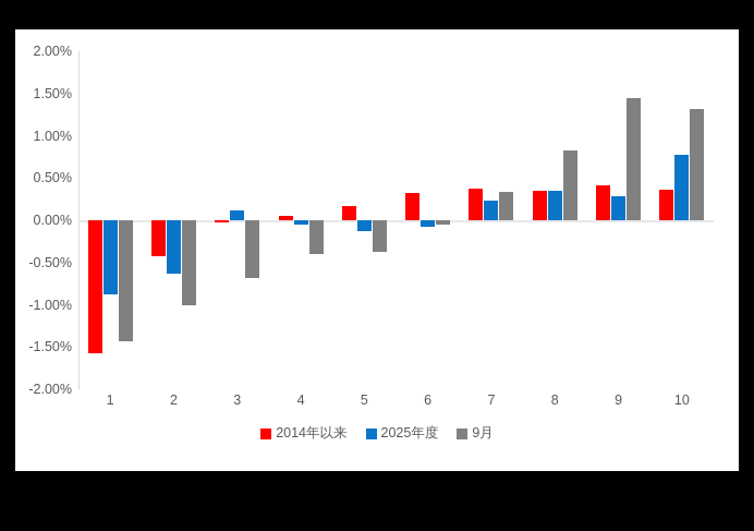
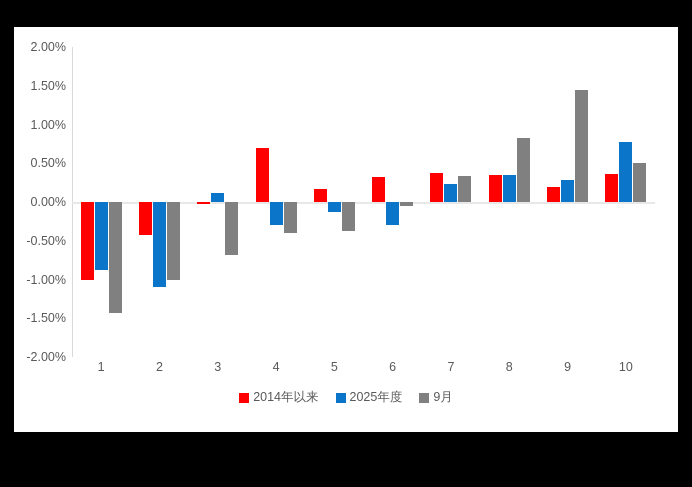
2014年以来/1: -1.6% -> -1.0%
2025年度/2: -0.6% -> -1.1%
2014年以来/4: 0.1% -> 0.7%
2025年度/4: -0.1% -> -0.3%
2025年度/6: -0.1% -> -0.3%
2014年以来/9: 0.4% -> 0.2%
9月/10: 1.3% -> 0.5%
